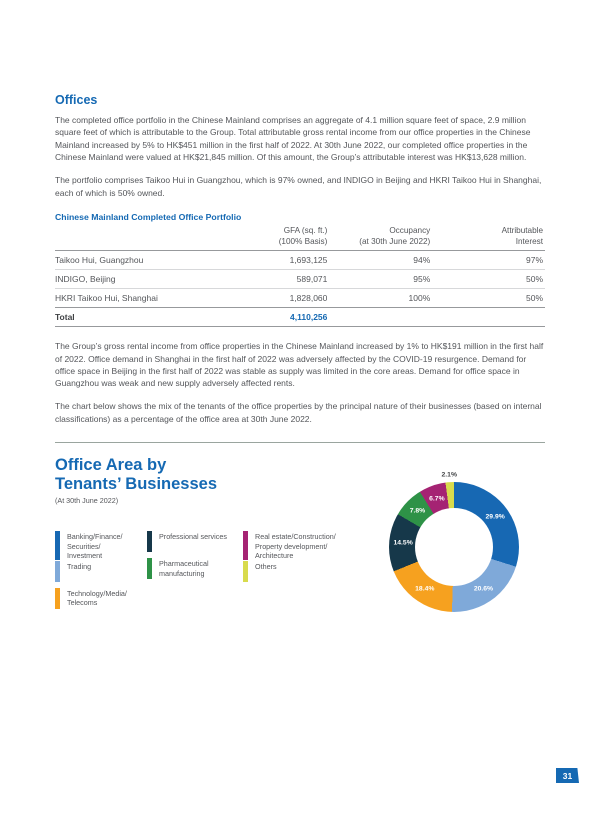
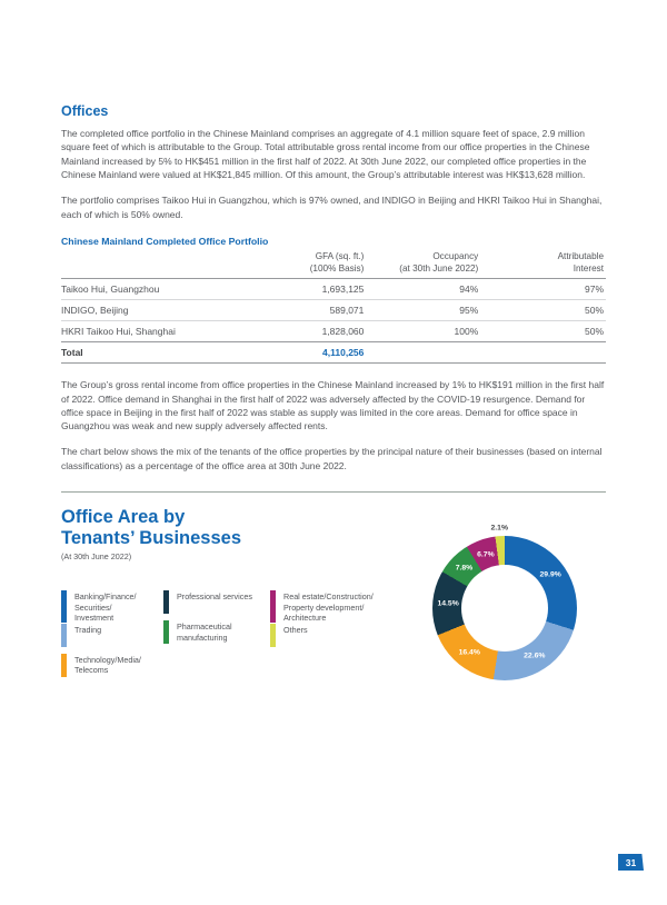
Trading: 20.6% -> 22.6%
Technology/Media/Telecoms: 18.4% -> 16.4%
